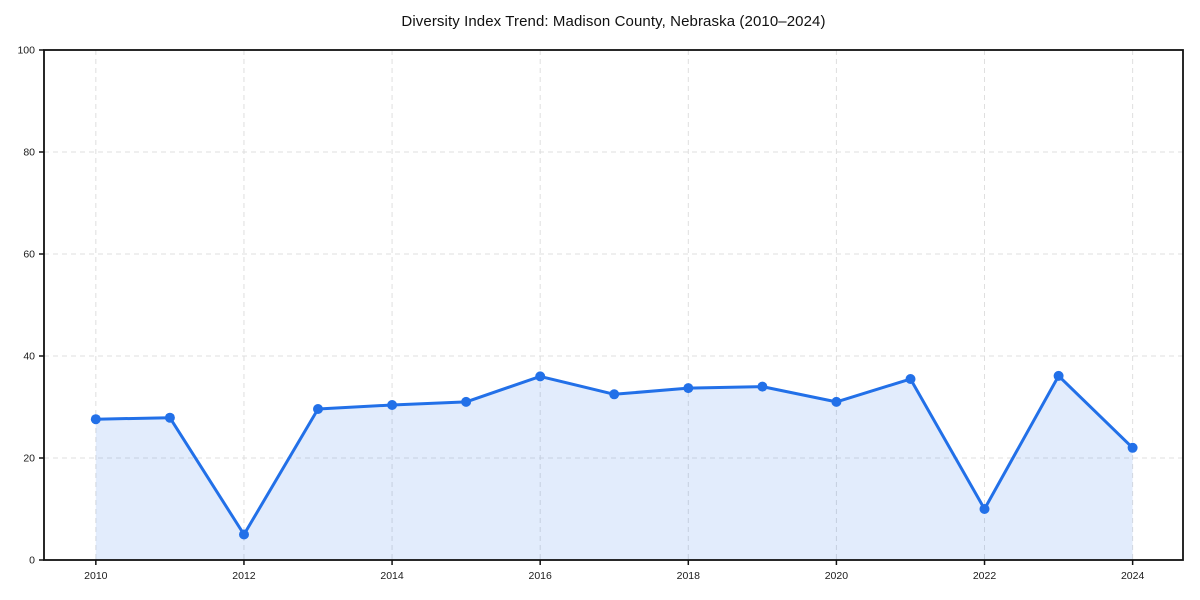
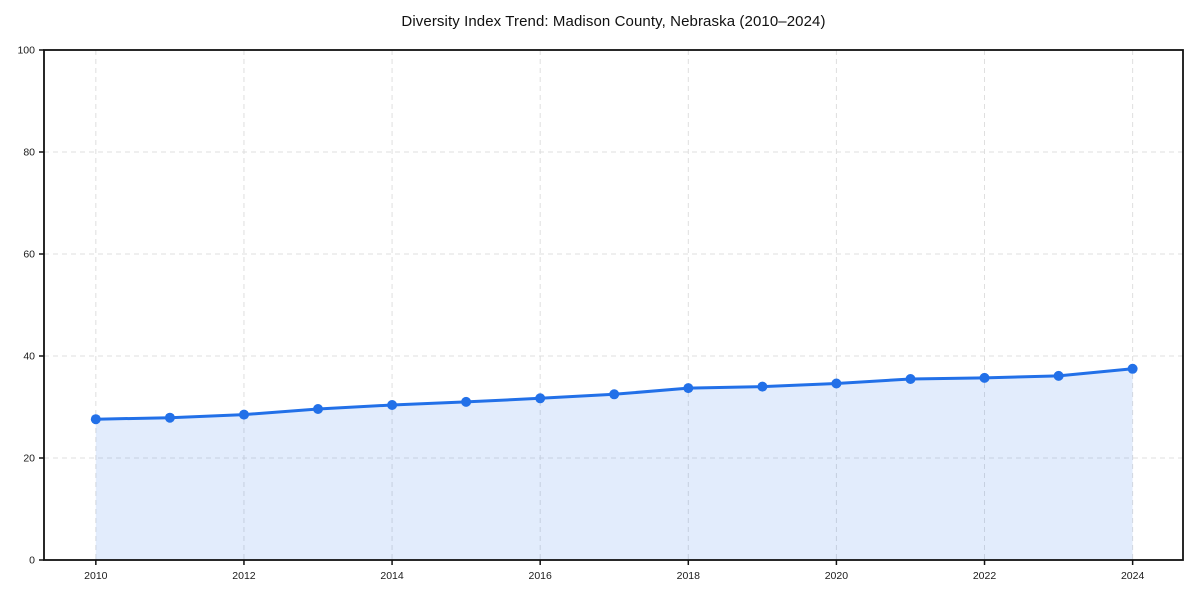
2012: 5 -> 28
2016: 36 -> 32
2020: 31 -> 35
2022: 10 -> 36
2024: 22 -> 38
